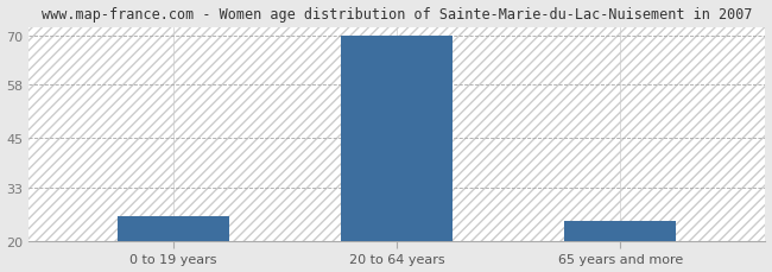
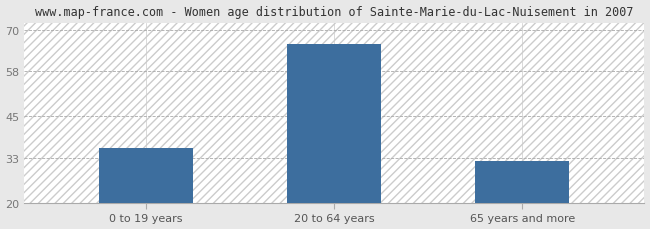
0 to 19 years: 26 -> 36
20 to 64 years: 70 -> 66
65 years and more: 25 -> 32
